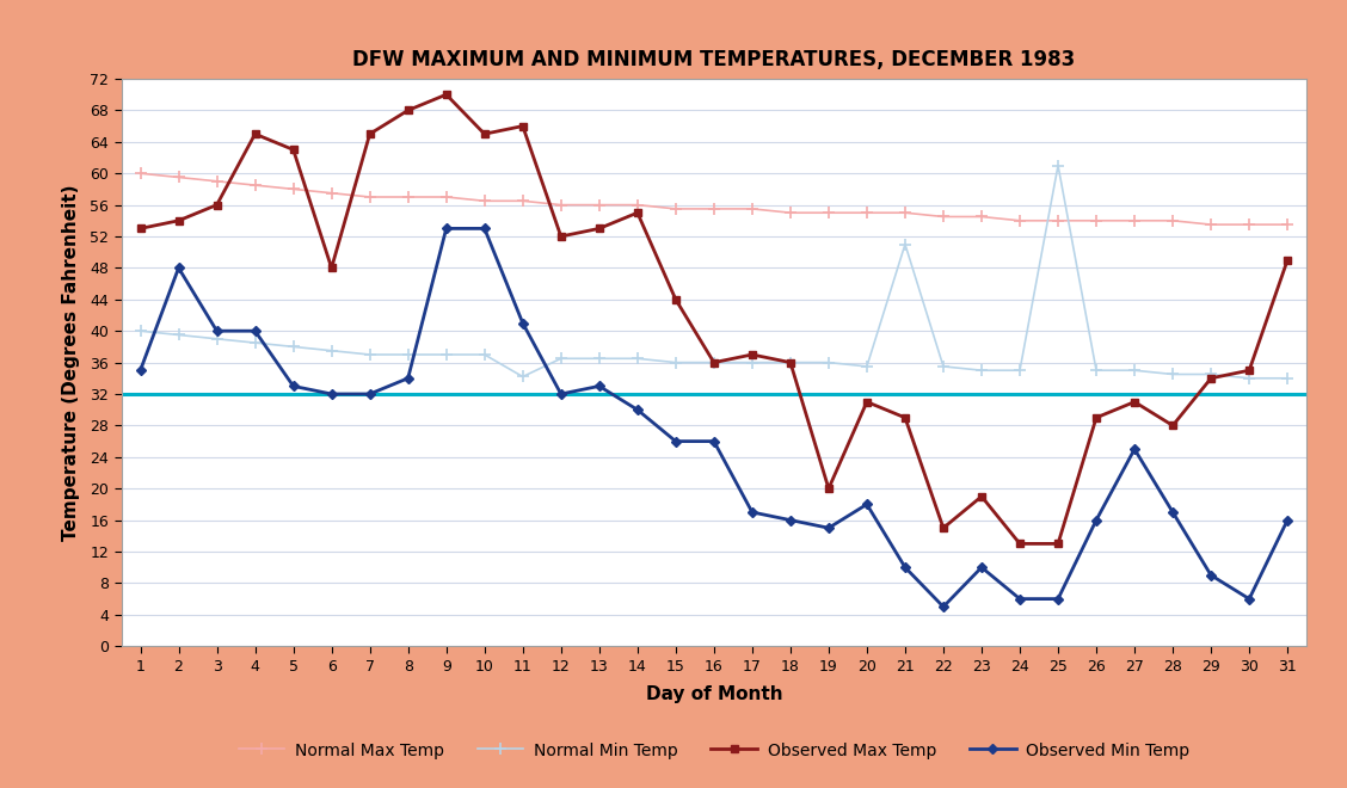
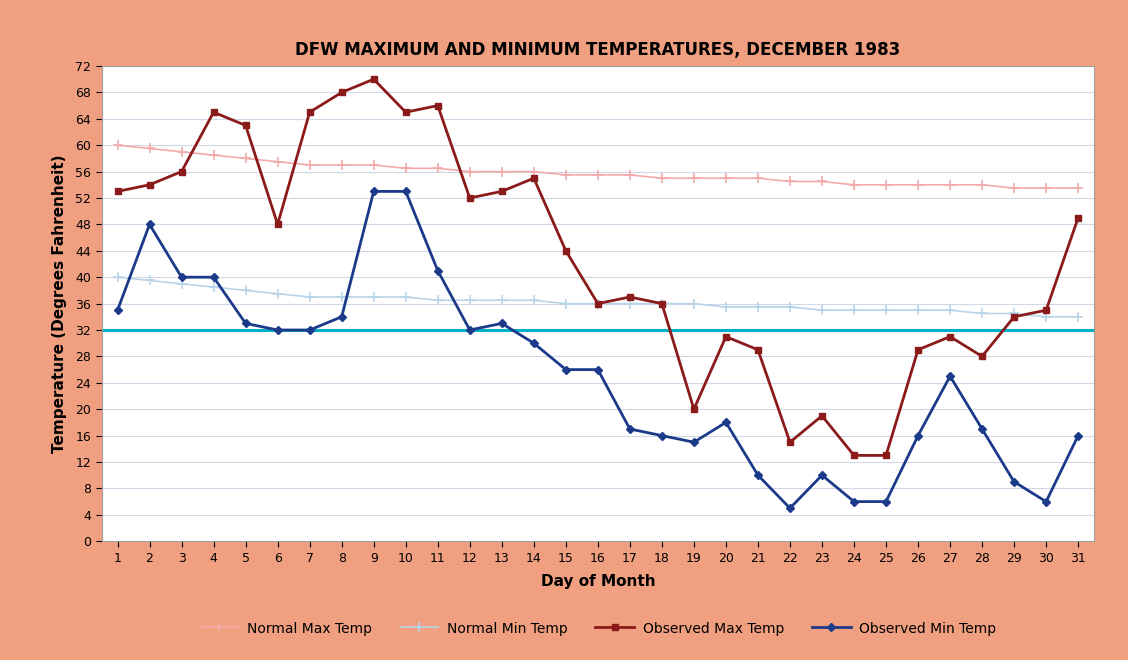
Normal Min Temp/11: 34.2 -> 36.5
Normal Min Temp/21: 51.0 -> 35.5
Normal Min Temp/25: 61.0 -> 35.0
